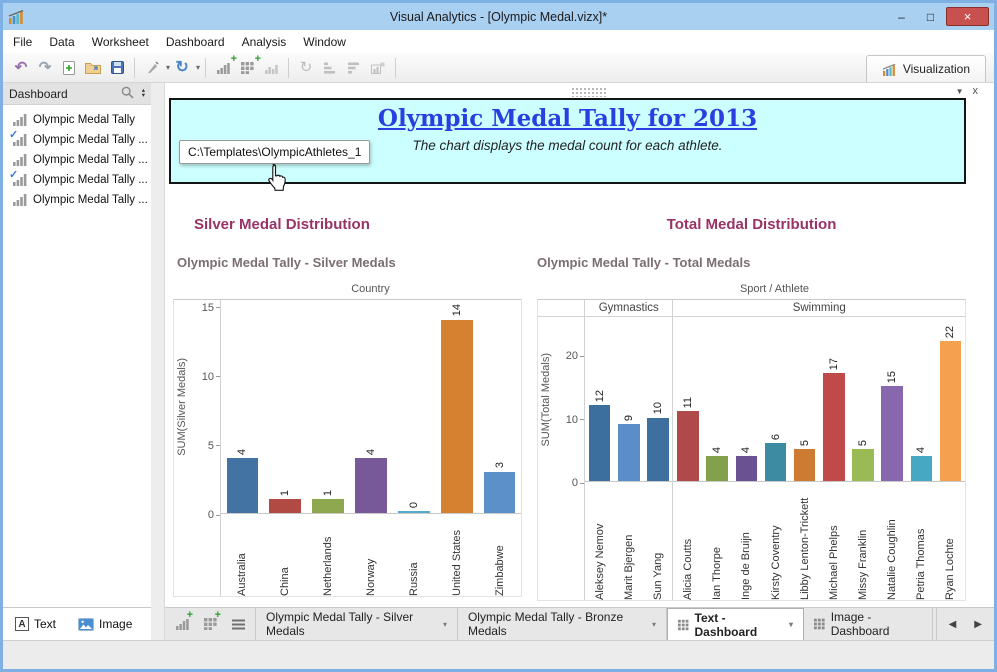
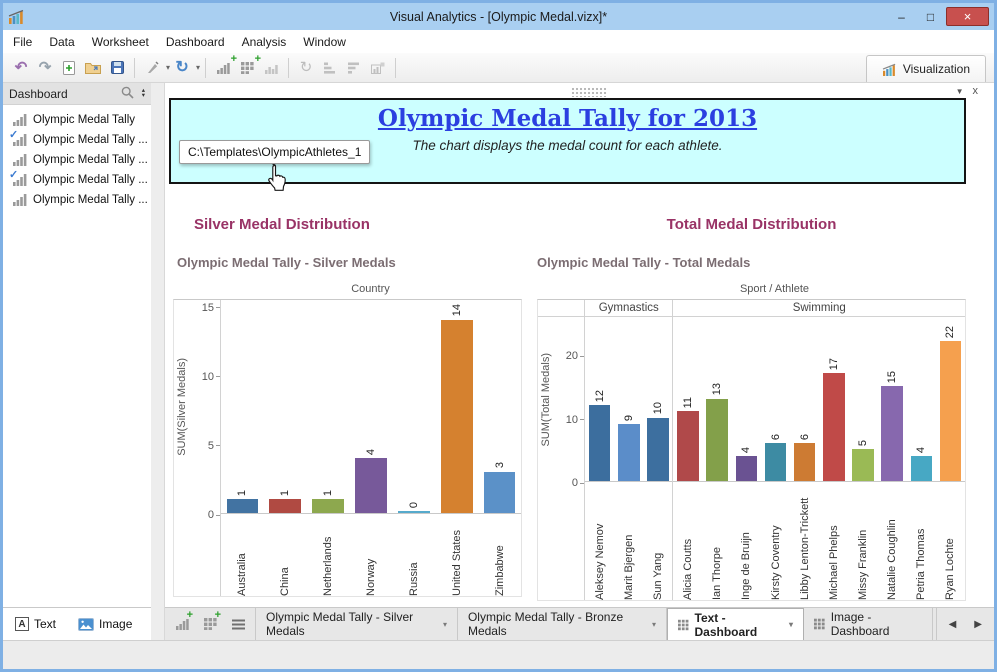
Olympic Medal Tally - Silver Medals/Australia: 4 -> 1
Olympic Medal Tally - Total Medals/Ian Thorpe: 4 -> 13
Olympic Medal Tally - Total Medals/Libby Lenton-Trickett: 5 -> 6
